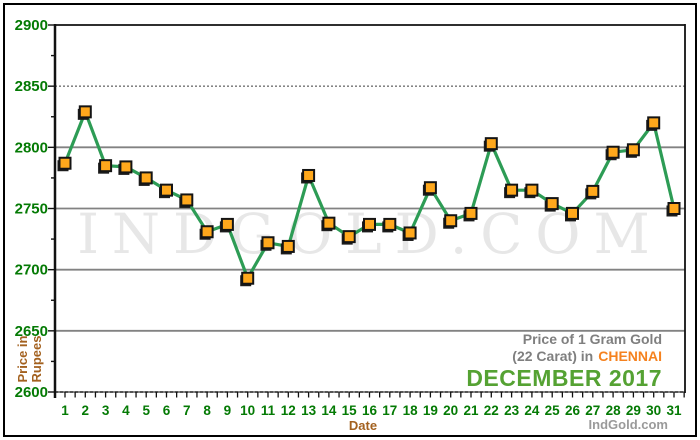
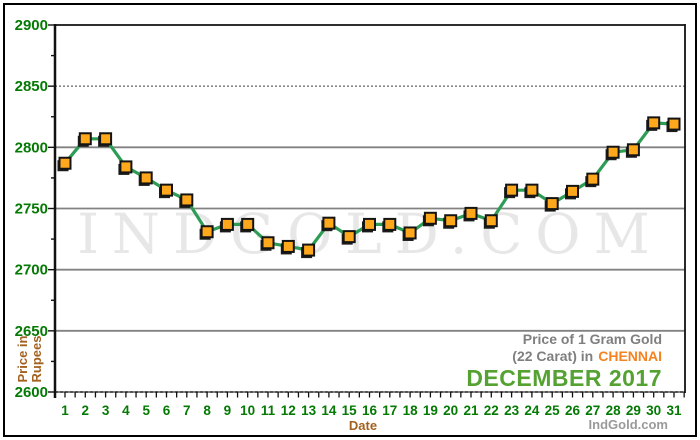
2: 2829 -> 2807
3: 2785 -> 2807
10: 2693 -> 2737
13: 2777 -> 2716
19: 2767 -> 2742
22: 2803 -> 2740
26: 2746 -> 2764
27: 2764 -> 2774
31: 2750 -> 2819
